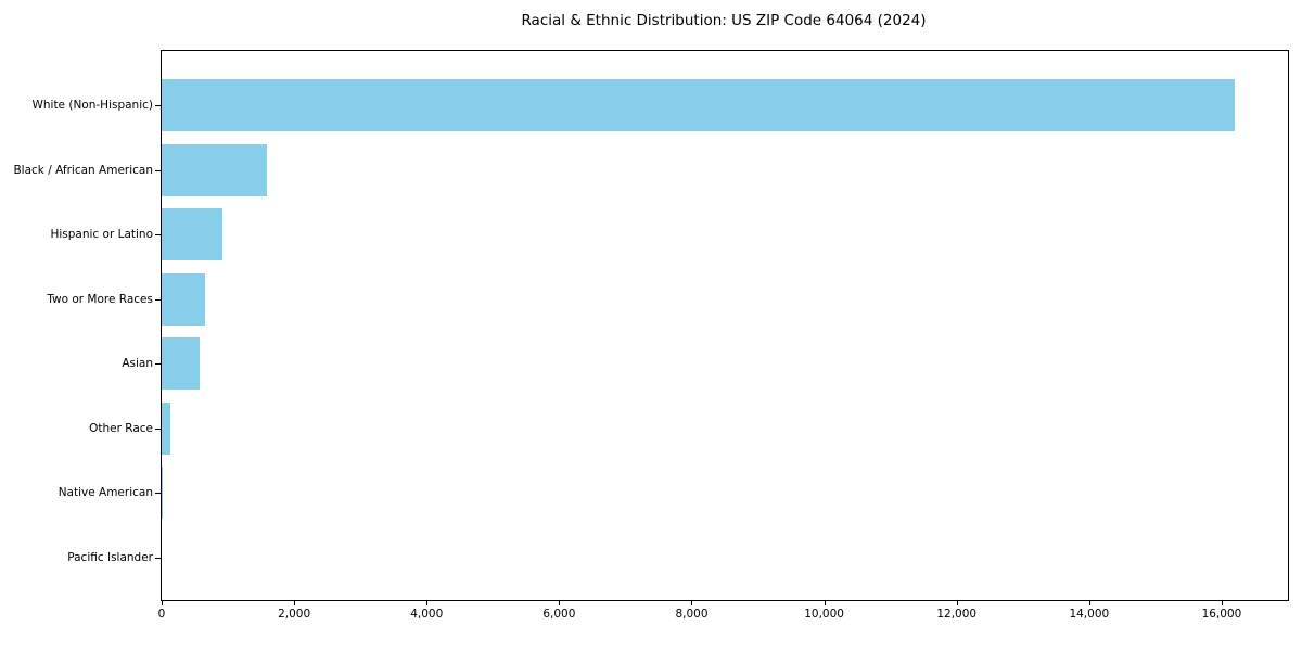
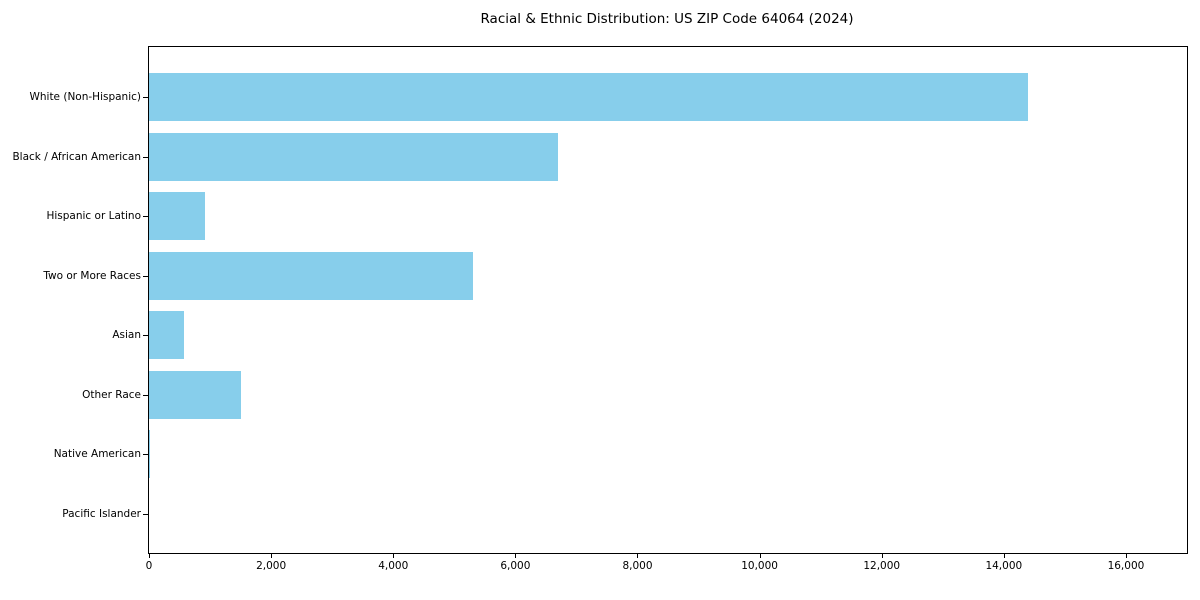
White (Non-Hispanic): 16200 -> 14400
Black / African American: 1600 -> 6700
Two or More Races: 700 -> 5300
Other Race: 100 -> 1500
